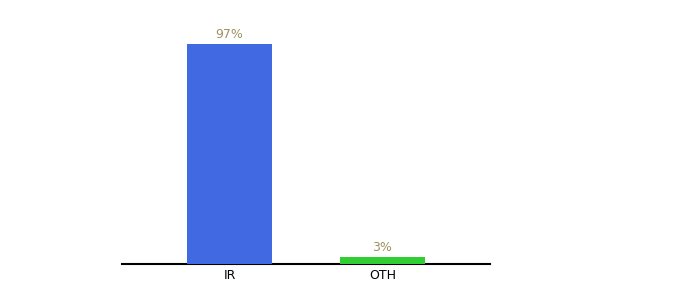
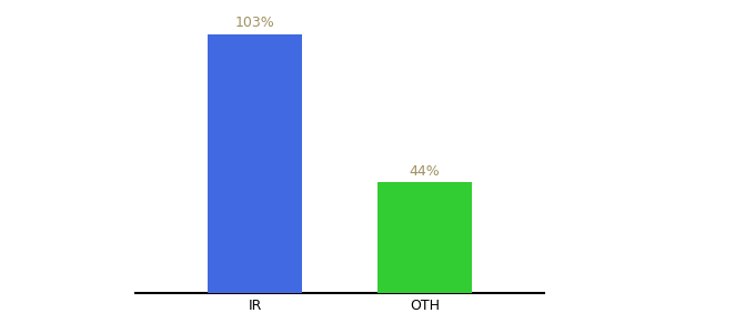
IR: 97% -> 103%
OTH: 3% -> 44%
